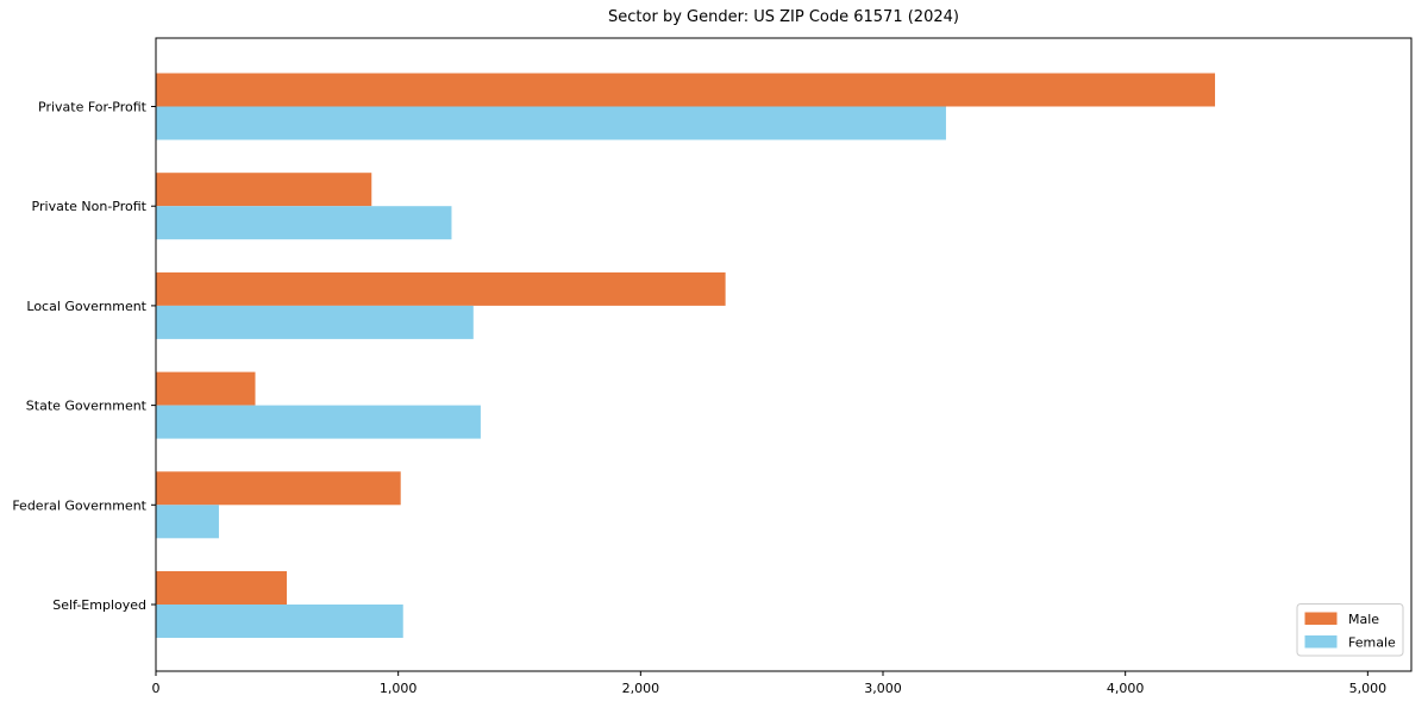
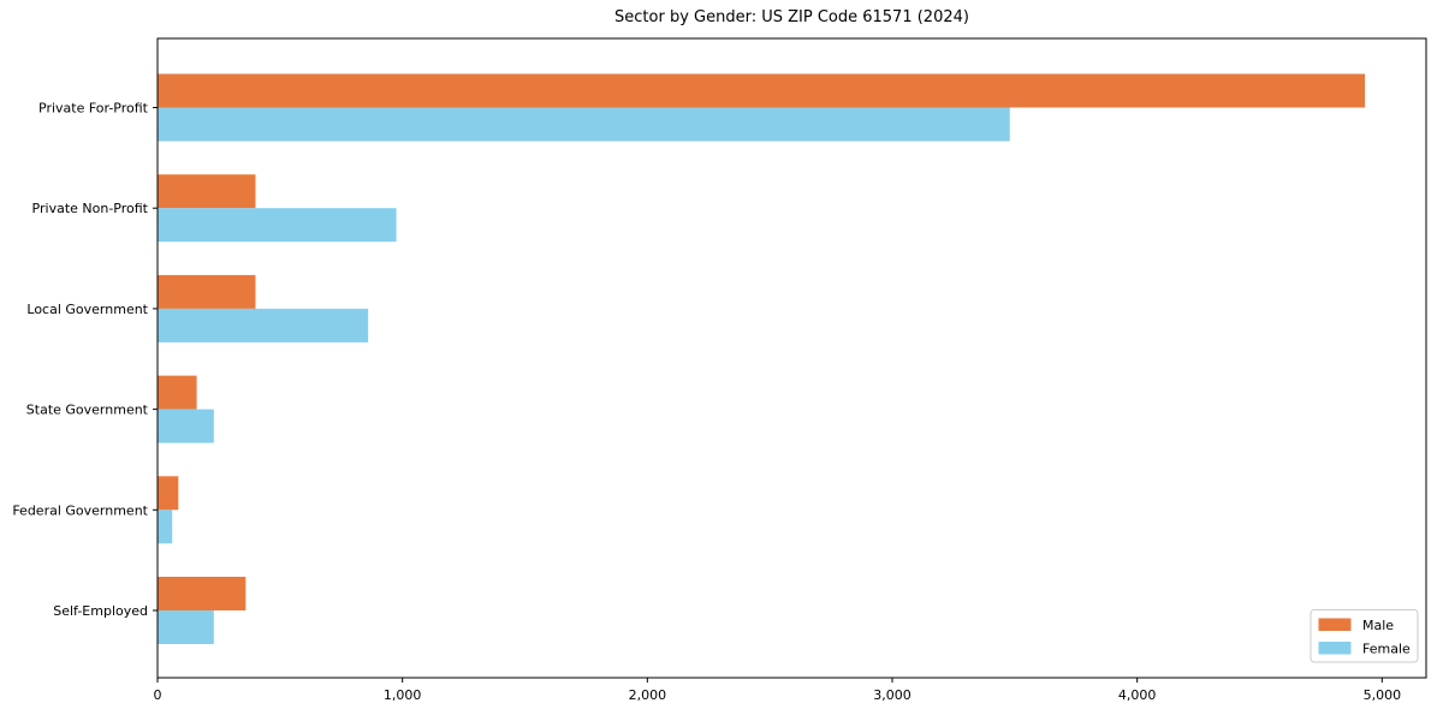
Male/Private For-Profit: 4370 -> 4930
Female/Private For-Profit: 3260 -> 3480
Male/Private Non-Profit: 890 -> 400
Female/Private Non-Profit: 1220 -> 980
Male/Local Government: 2350 -> 400
Female/Local Government: 1310 -> 860
Male/State Government: 410 -> 160
Female/State Government: 1340 -> 230
Male/Federal Government: 1010 -> 80
Female/Federal Government: 260 -> 60
Male/Self-Employed: 540 -> 360
Female/Self-Employed: 1020 -> 230
